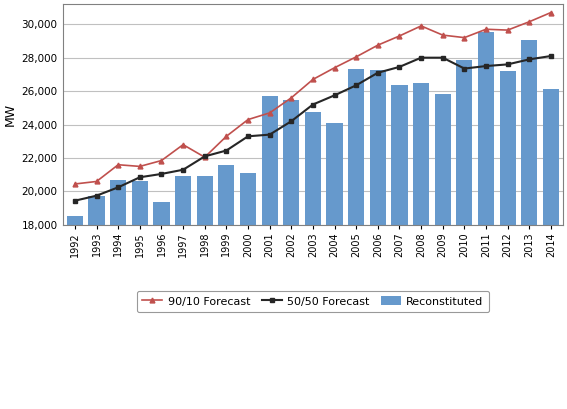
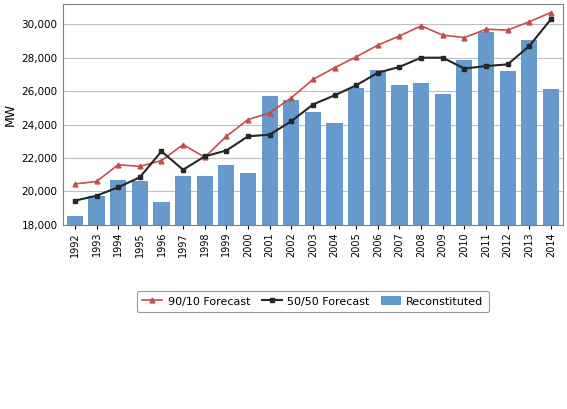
50/50 Forecast/1996: 21,000 -> 22,400
Reconstituted/2005: 27,300 -> 26,200
50/50 Forecast/2013: 27,900 -> 28,700
50/50 Forecast/2014: 28,100 -> 30,300
